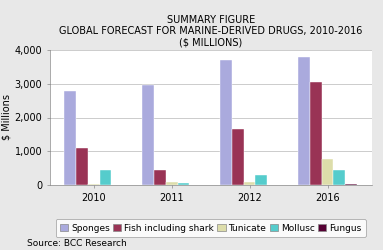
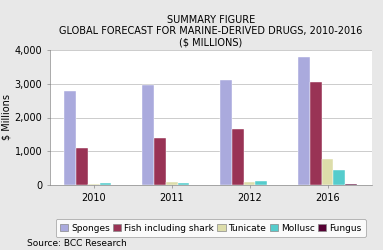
Mollusc/2010: 450 -> 50
Fish including shark/2011: 450 -> 1,380
Sponges/2012: 3,700 -> 3,100
Mollusc/2012: 300 -> 130
